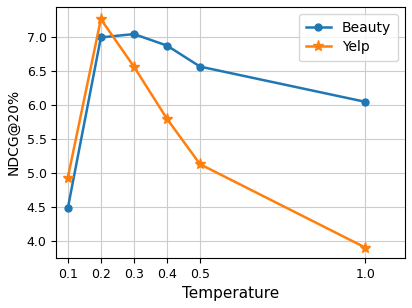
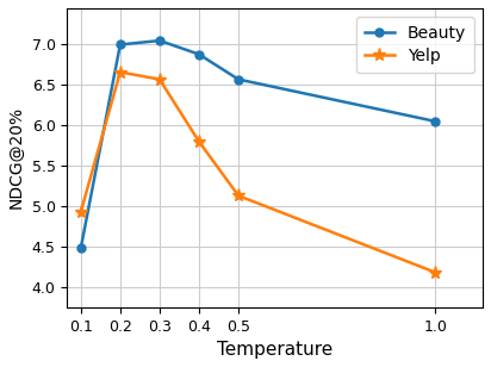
Yelp/0.2: 7.27 -> 6.66
Yelp/1.0: 3.90 -> 4.18
